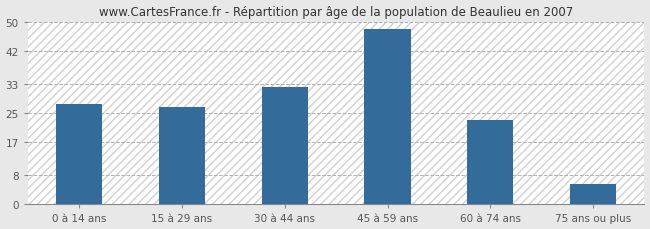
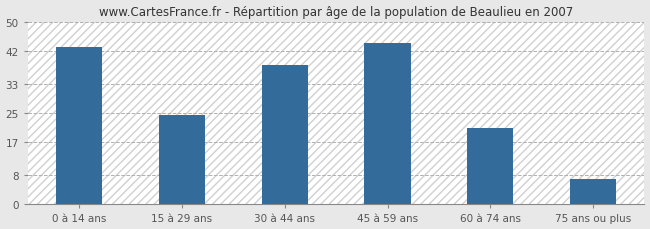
0 à 14 ans: 27.5 -> 43.0
15 à 29 ans: 26.5 -> 24.5
30 à 44 ans: 32.0 -> 38.0
45 à 59 ans: 48.0 -> 44.0
60 à 74 ans: 23.0 -> 21.0
75 ans ou plus: 5.5 -> 7.0
